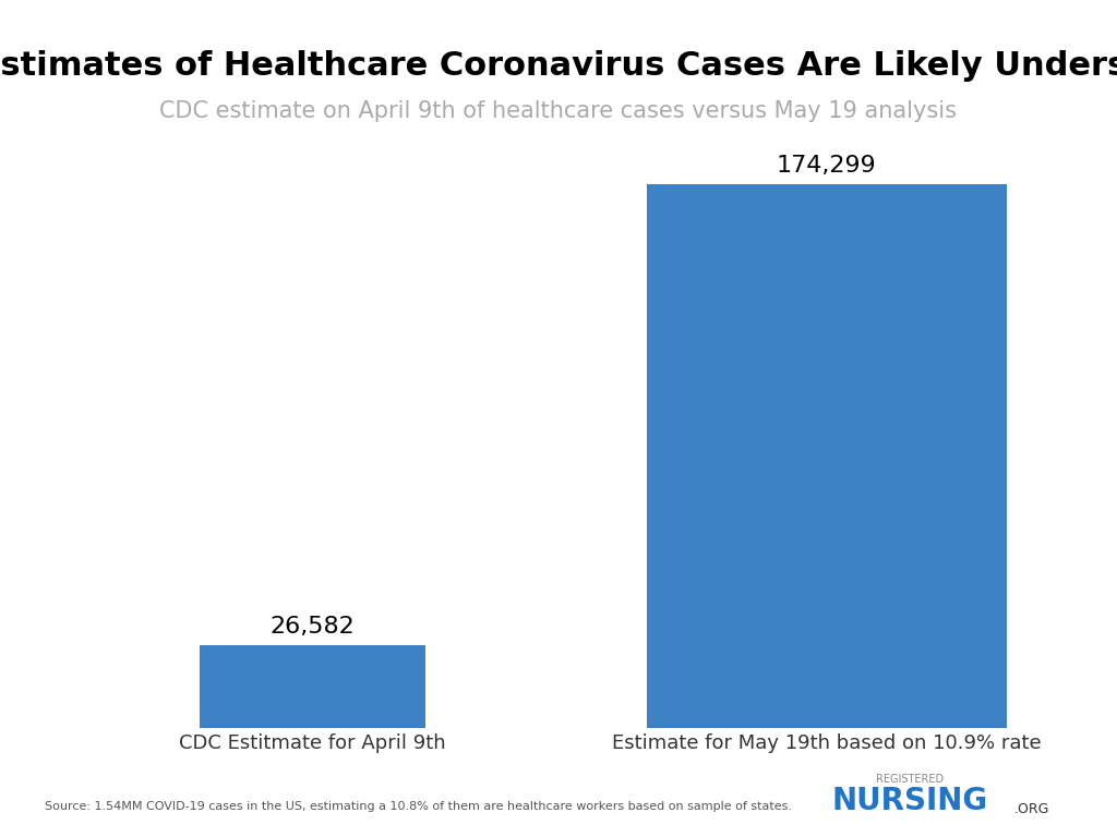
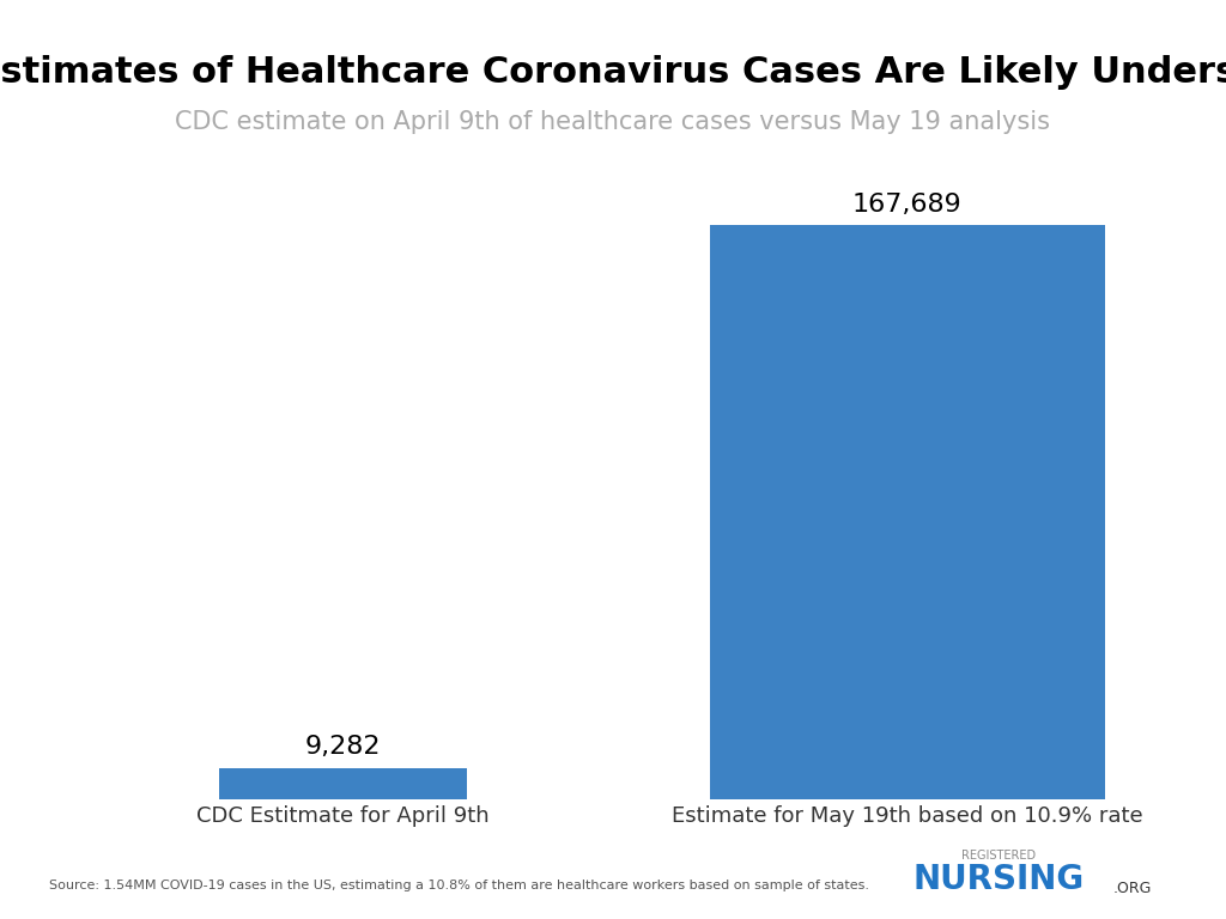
CDC Estitmate for April 9th: 26,582 -> 9,282
Estimate for May 19th based on 10.9% rate: 174,299 -> 167,689
